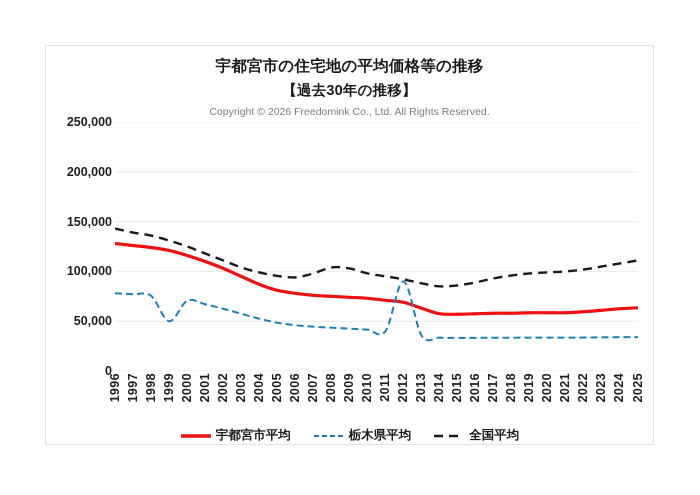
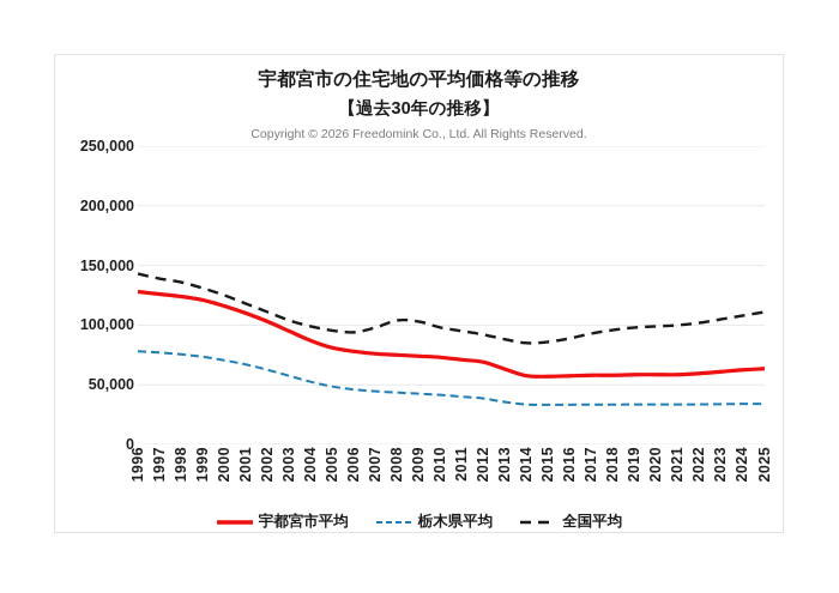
栃木県平均/1999: 50000 -> 70000
栃木県平均/2012: 90000 -> 40000
